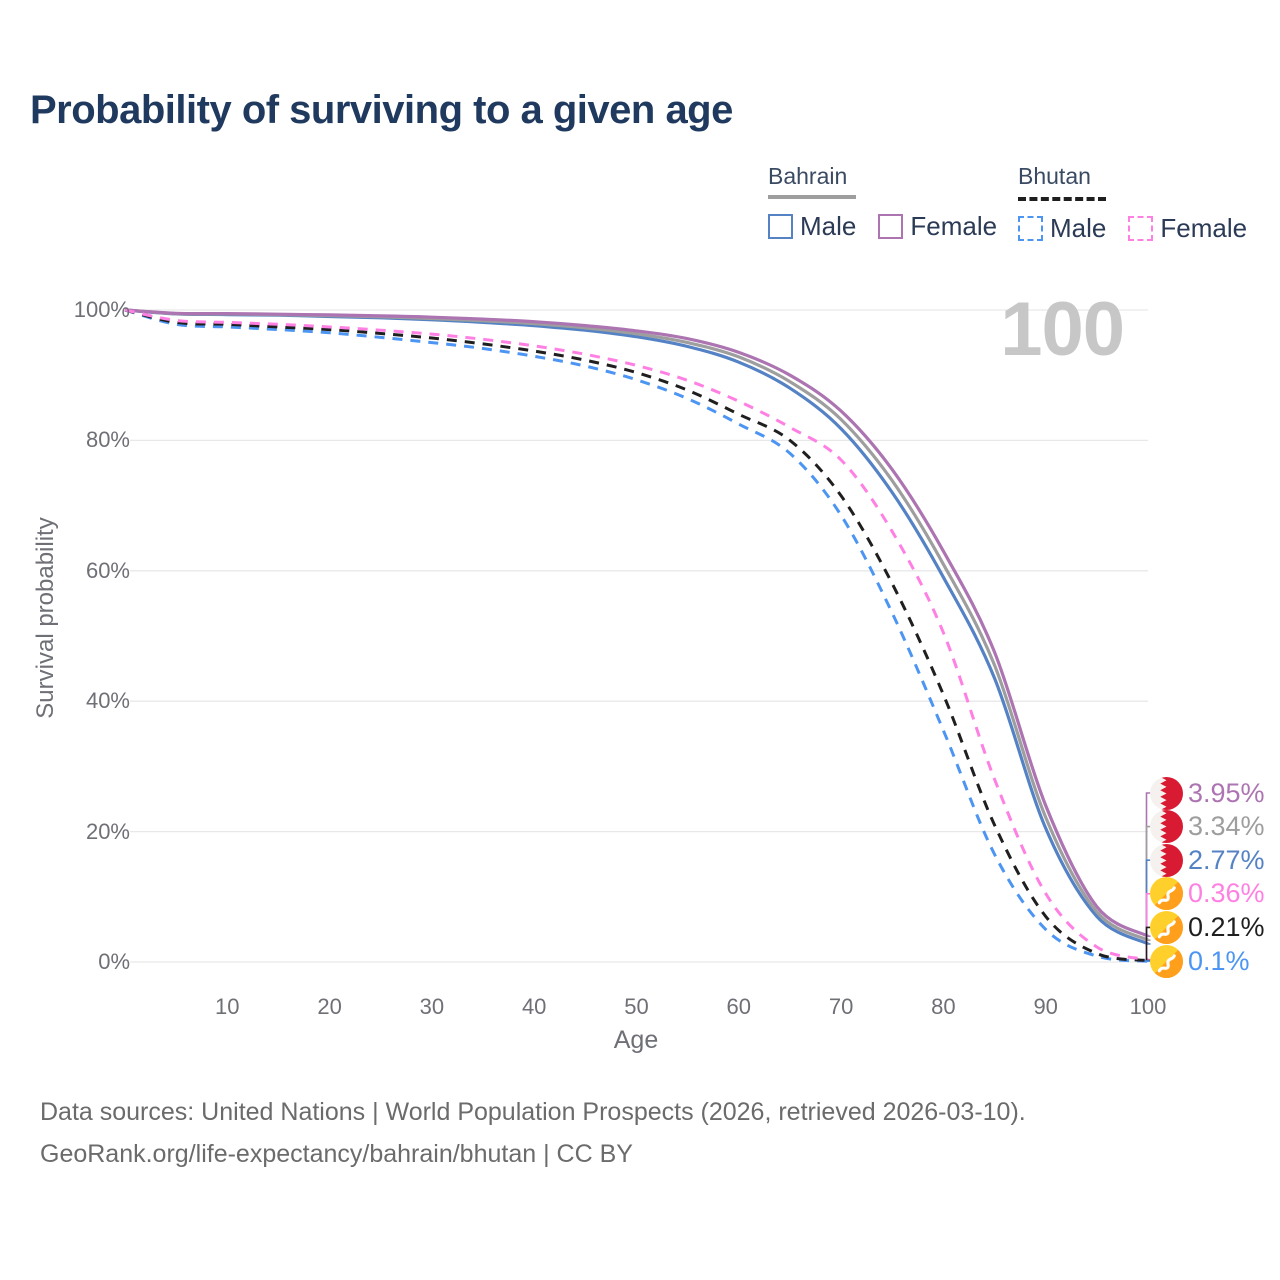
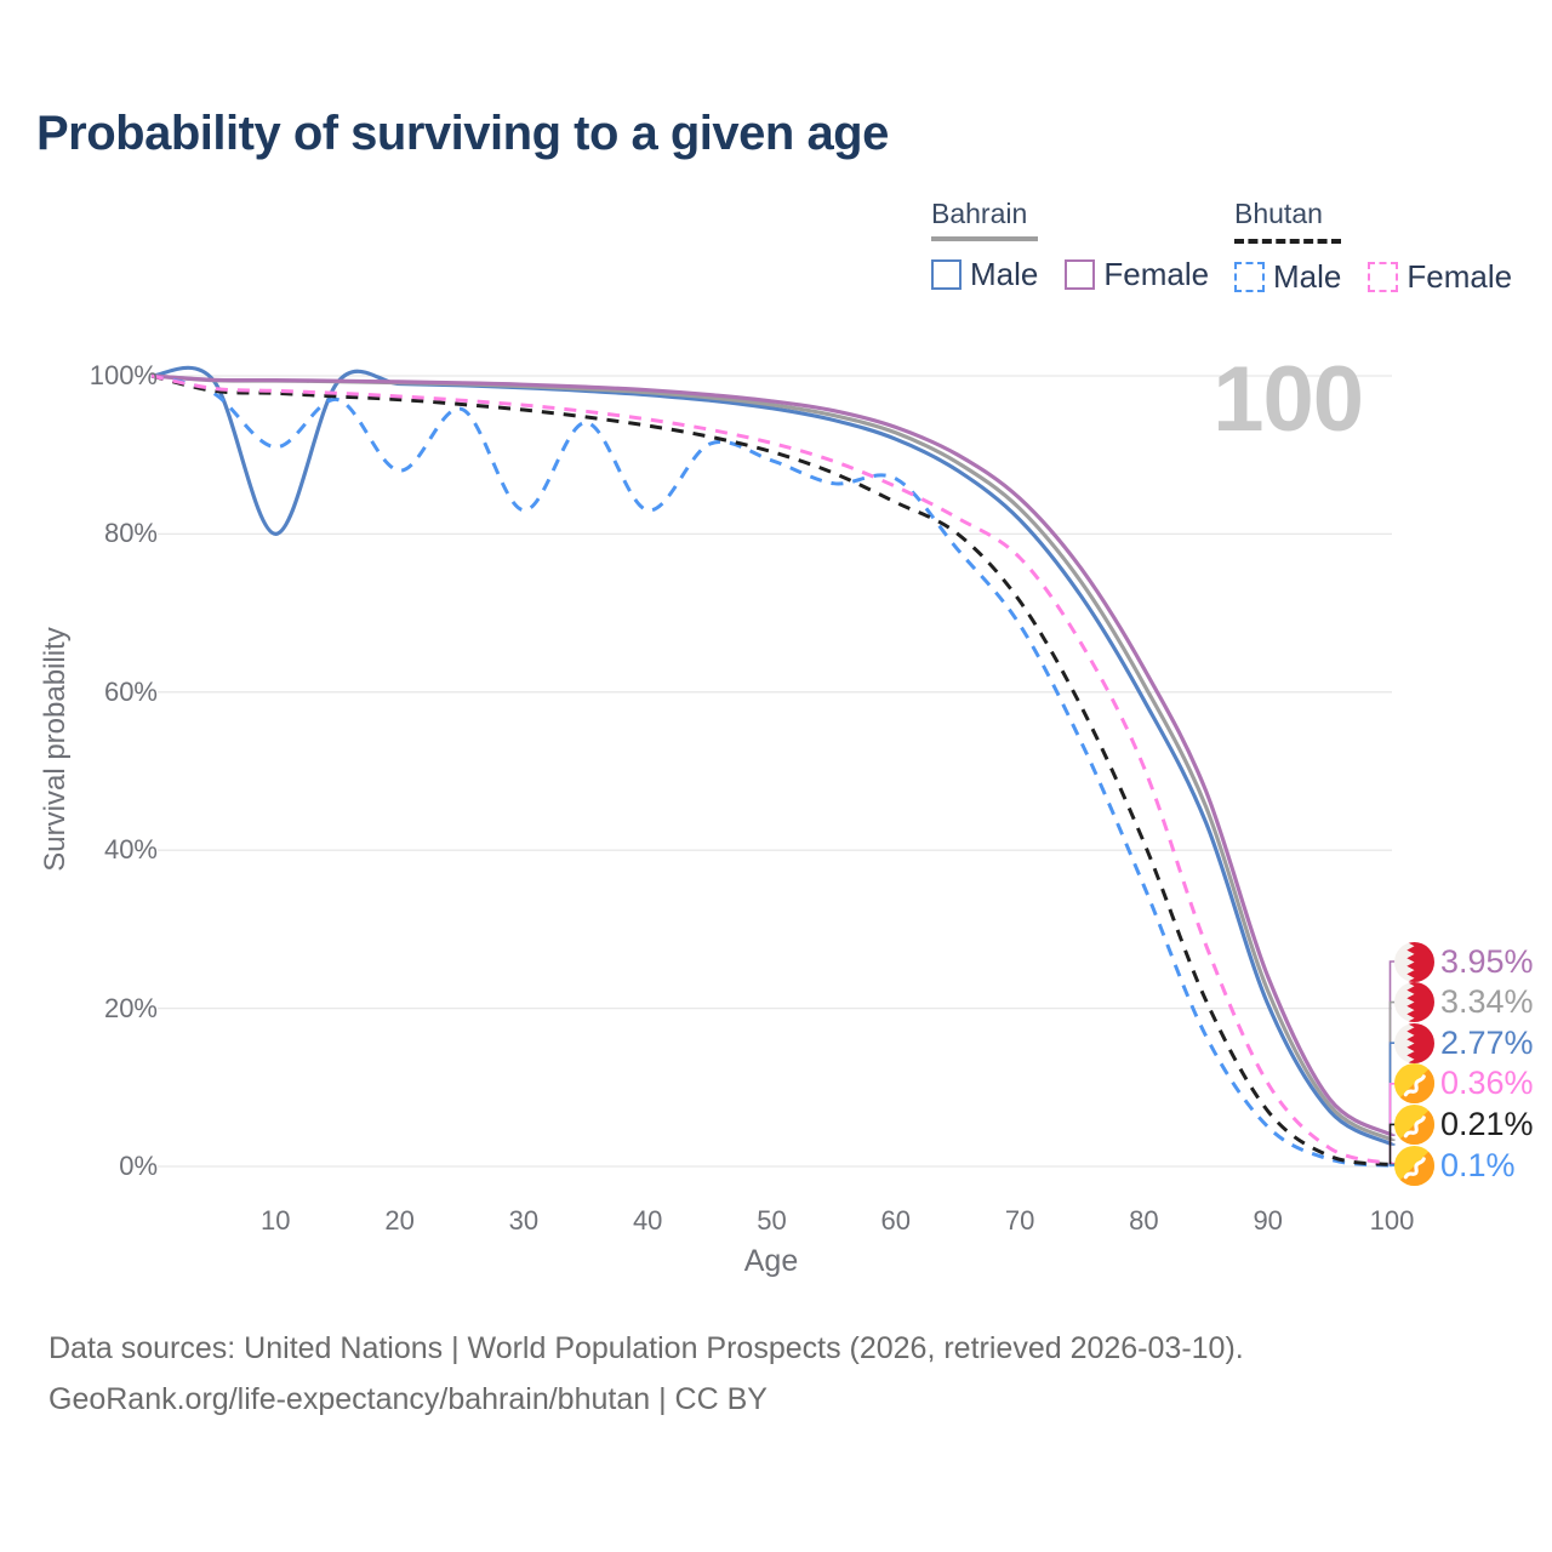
Bahrain Male/10: 99% -> 80%
Bhutan Male/10: 97% -> 91%
Bhutan Male/20: 96% -> 88%
Bhutan Male/30: 95% -> 83%
Bhutan Male/40: 93% -> 83%
Bhutan Male/60: 82% -> 87%
